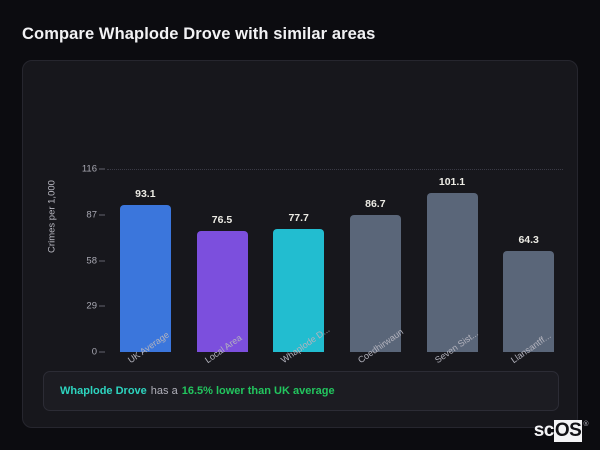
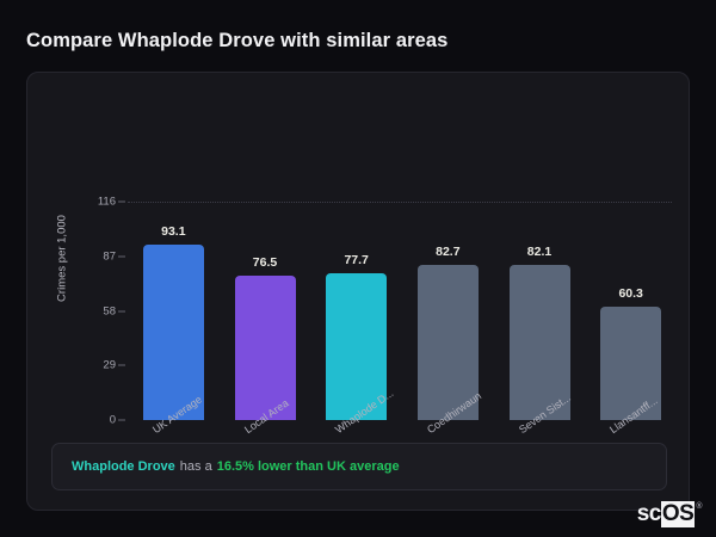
Coedhirwaun: 86.7 -> 82.7
Seven Sist...: 101.1 -> 82.1
Llansantff...: 64.3 -> 60.3
